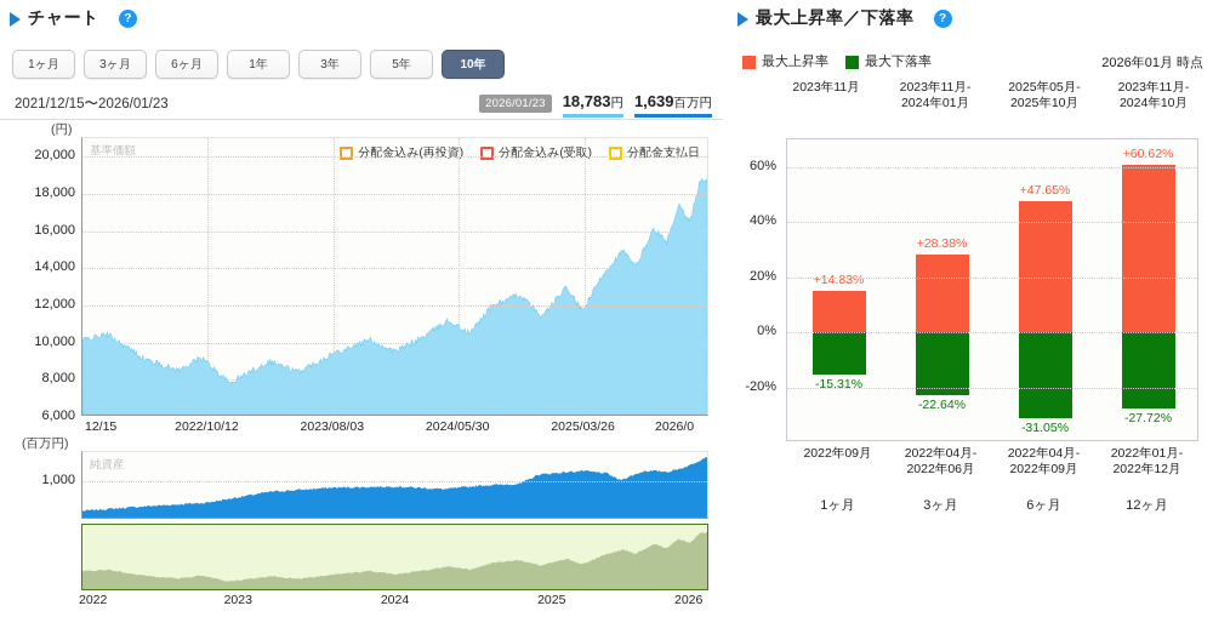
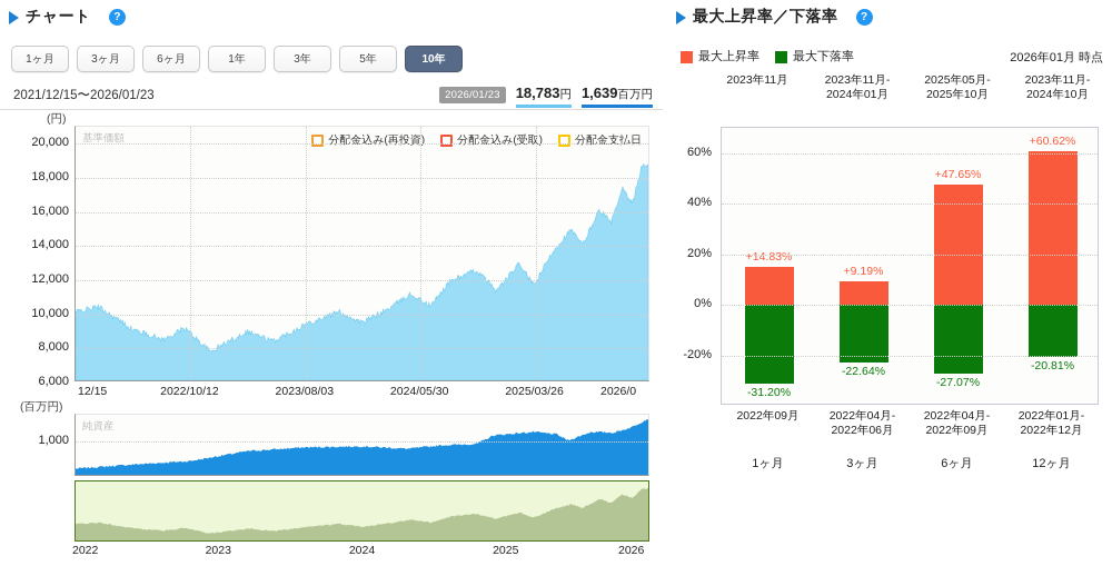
最大下落率/1ヶ月: -15.31% -> -31.20%
最大上昇率/3ヶ月: +28.38% -> +9.19%
最大下落率/6ヶ月: -31.05% -> -27.07%
最大下落率/12ヶ月: -27.72% -> -20.81%
